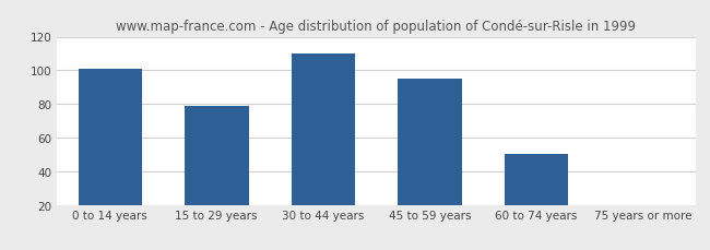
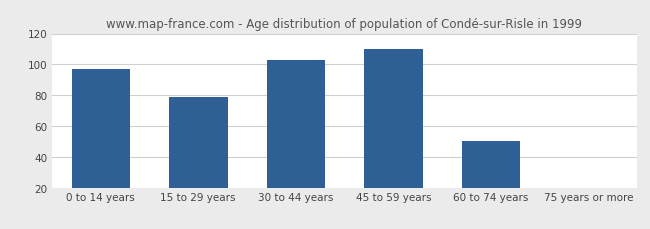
0 to 14 years: 101 -> 97
30 to 44 years: 110 -> 103
45 to 59 years: 95 -> 110
